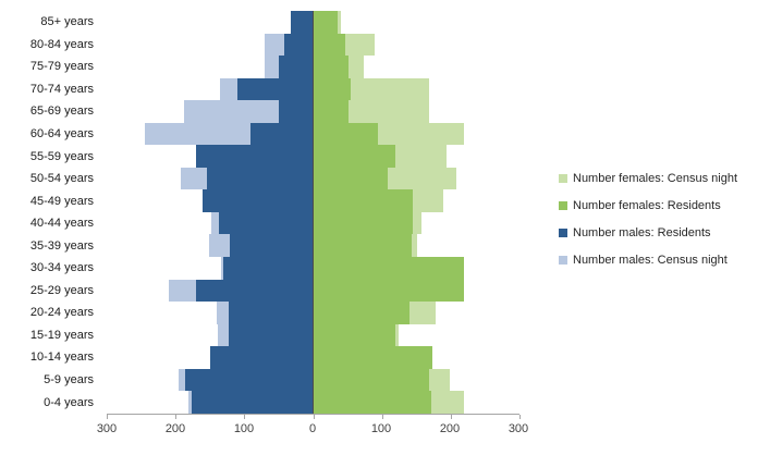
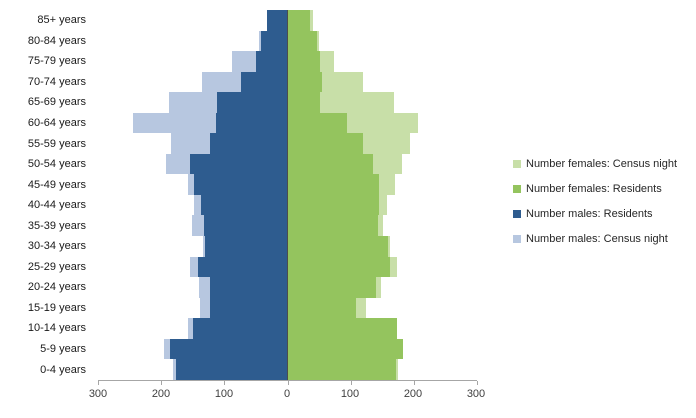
Number females: Census night/80-84 years: 90 -> 50
Number males: Census night/80-84 years: 70 -> 40
Number males: Census night/75-79 years: 70 -> 90
Number females: Census night/70-74 years: 170 -> 120
Number males: Residents/70-74 years: 110 -> 70
Number males: Residents/65-69 years: 50 -> 110
Number females: Census night/60-64 years: 220 -> 210
Number males: Residents/60-64 years: 90 -> 110
Number males: Residents/55-59 years: 170 -> 120
Number males: Census night/55-59 years: 120 -> 180
Number females: Census night/50-54 years: 210 -> 180
Number females: Residents/50-54 years: 110 -> 140
Number females: Census night/45-49 years: 190 -> 170
Number males: Residents/45-49 years: 160 -> 150
Number males: Census night/45-49 years: 130 -> 160
Number males: Residents/35-39 years: 120 -> 130
Number females: Residents/30-34 years: 220 -> 160
Number females: Census night/25-29 years: 130 -> 180
Number females: Residents/25-29 years: 220 -> 160
Number males: Residents/25-29 years: 170 -> 140
Number males: Census night/25-29 years: 210 -> 150
Number females: Census night/20-24 years: 180 -> 150
Number females: Residents/15-19 years: 120 -> 110
Number males: Census night/10-14 years: 140 -> 160
Number females: Census night/5-9 years: 200 -> 180
Number females: Residents/5-9 years: 170 -> 180
Number females: Census night/0-4 years: 220 -> 180
